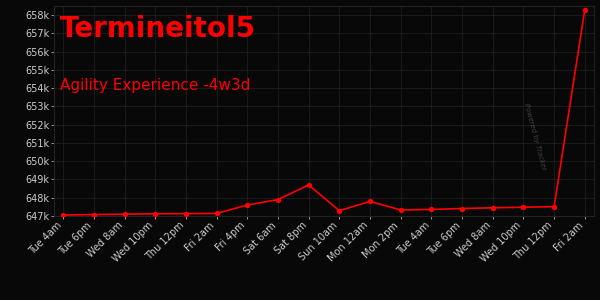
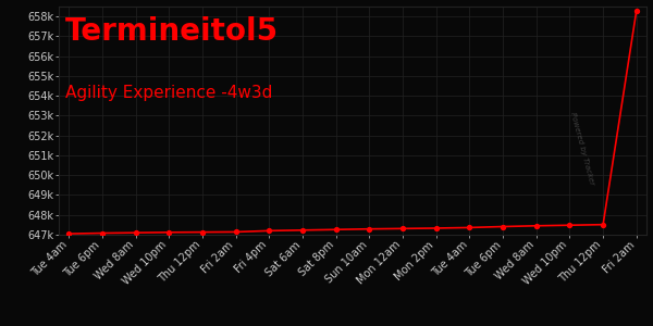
Fri 4pm: 647.6k -> 647.2k
Sat 6am: 647.9k -> 647.2k
Sat 8pm: 648.7k -> 647.3k
Mon 12am: 647.8k -> 647.3k
